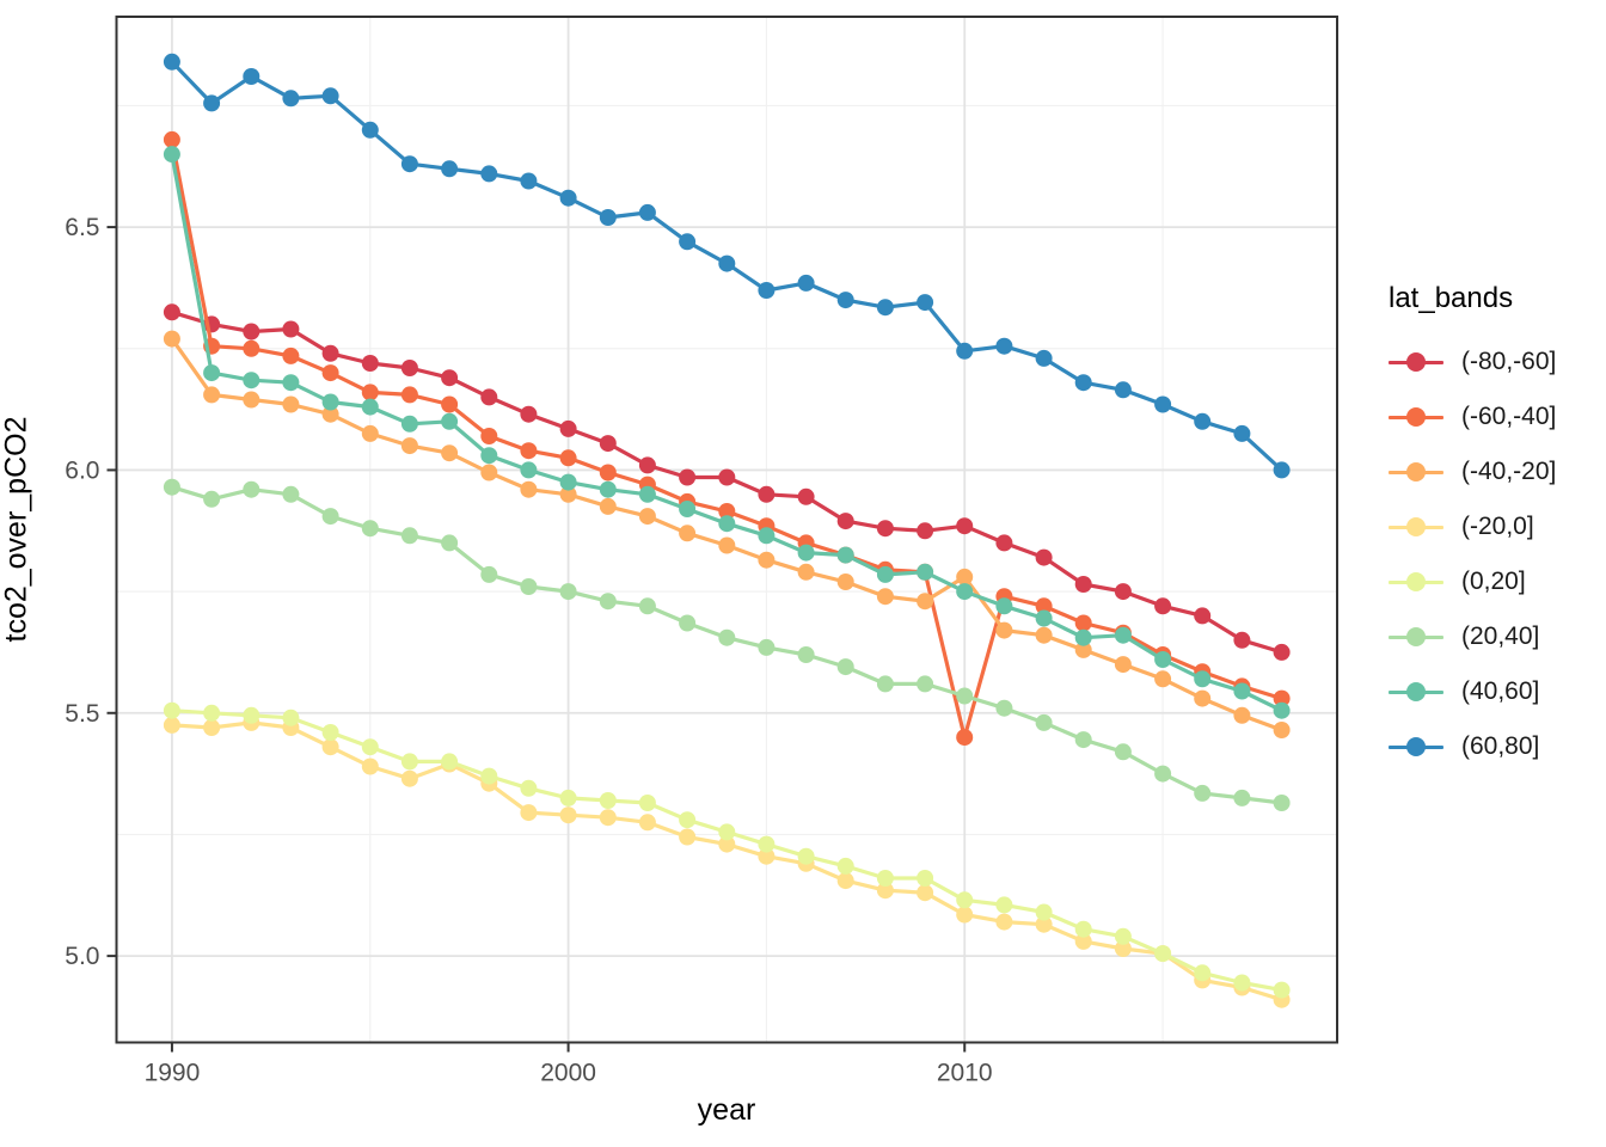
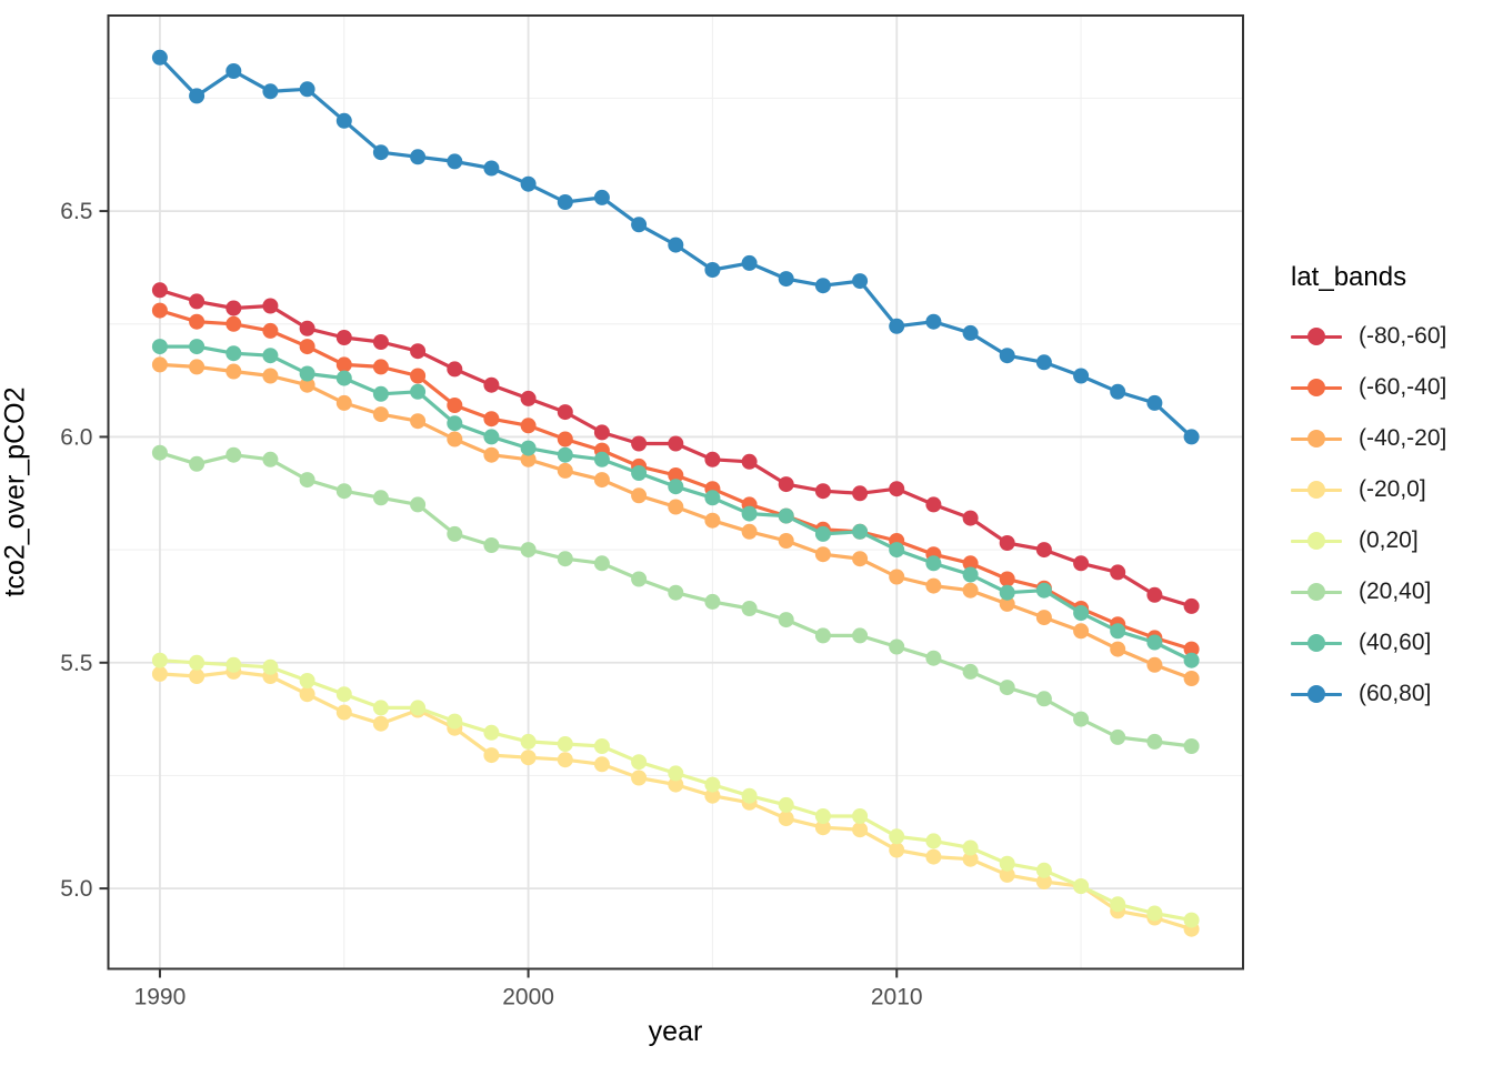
(-60,-40]/1990: 6.68 -> 6.28
(-40,-20]/1990: 6.27 -> 6.16
(40,60]/1990: 6.65 -> 6.20
(-60,-40]/2010: 5.45 -> 5.77
(-40,-20]/2010: 5.78 -> 5.69
